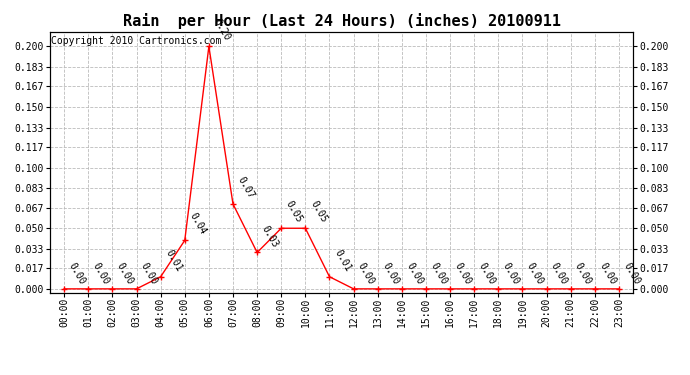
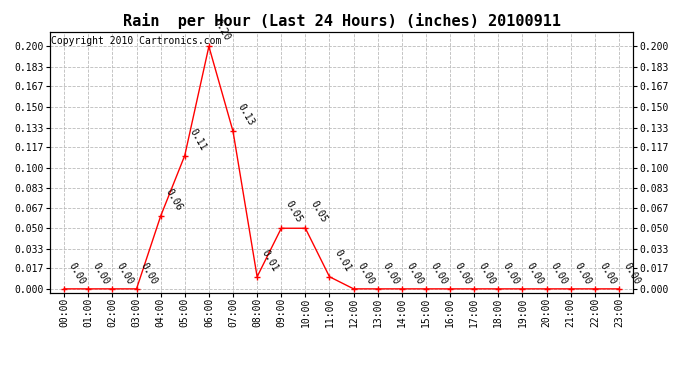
04:00: 0.01 -> 0.06
05:00: 0.04 -> 0.11
07:00: 0.07 -> 0.13
08:00: 0.03 -> 0.01
